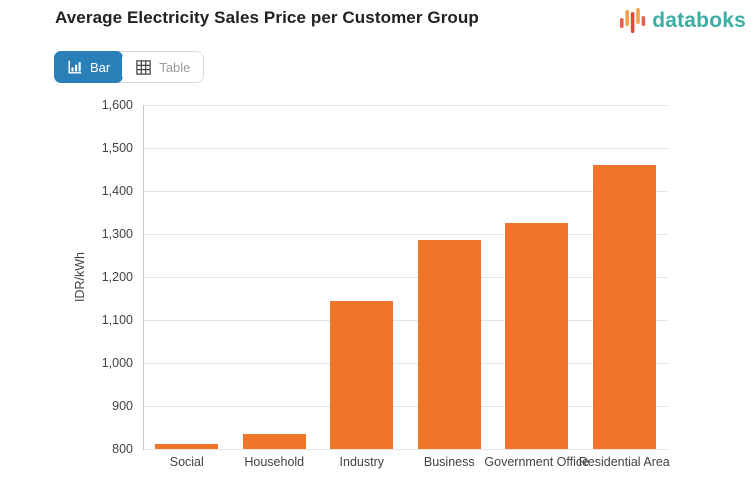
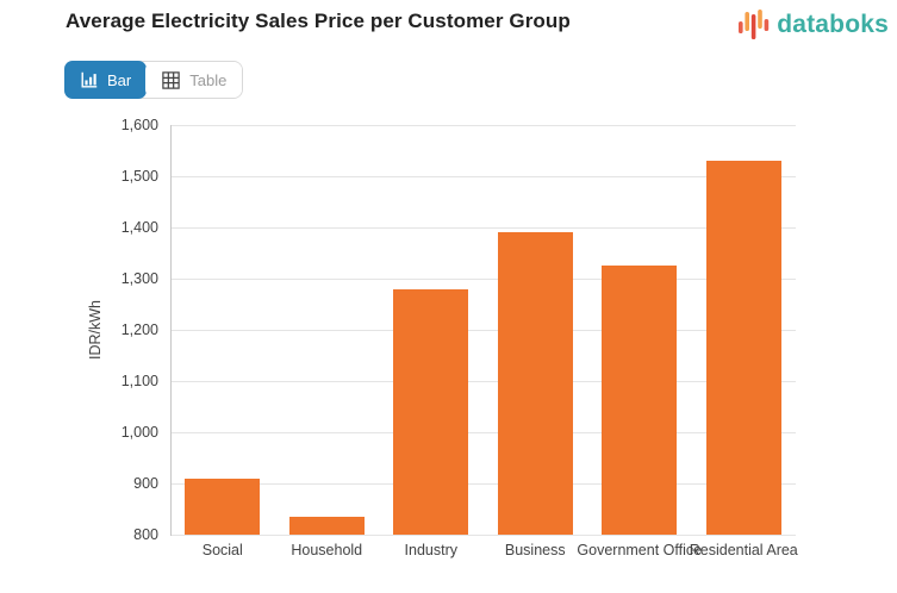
Social: 810 -> 910
Industry: 1140 -> 1280
Business: 1280 -> 1390
Residential Area: 1460 -> 1530
